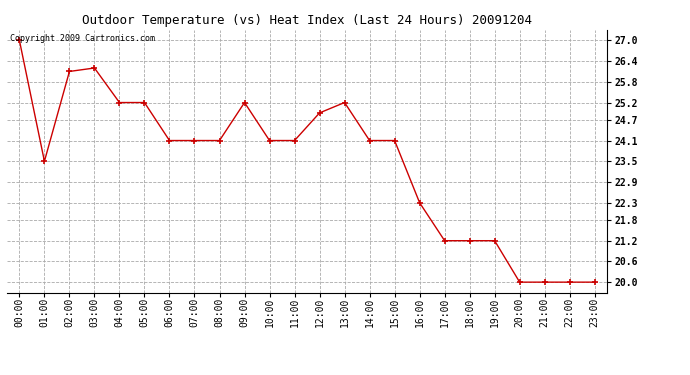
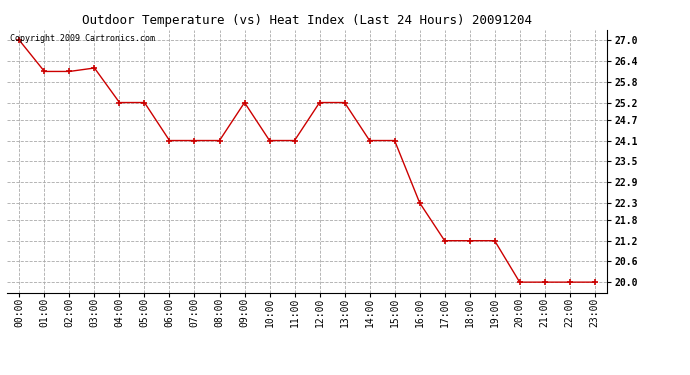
01:00: 23.5 -> 26.1
12:00: 24.9 -> 25.2
